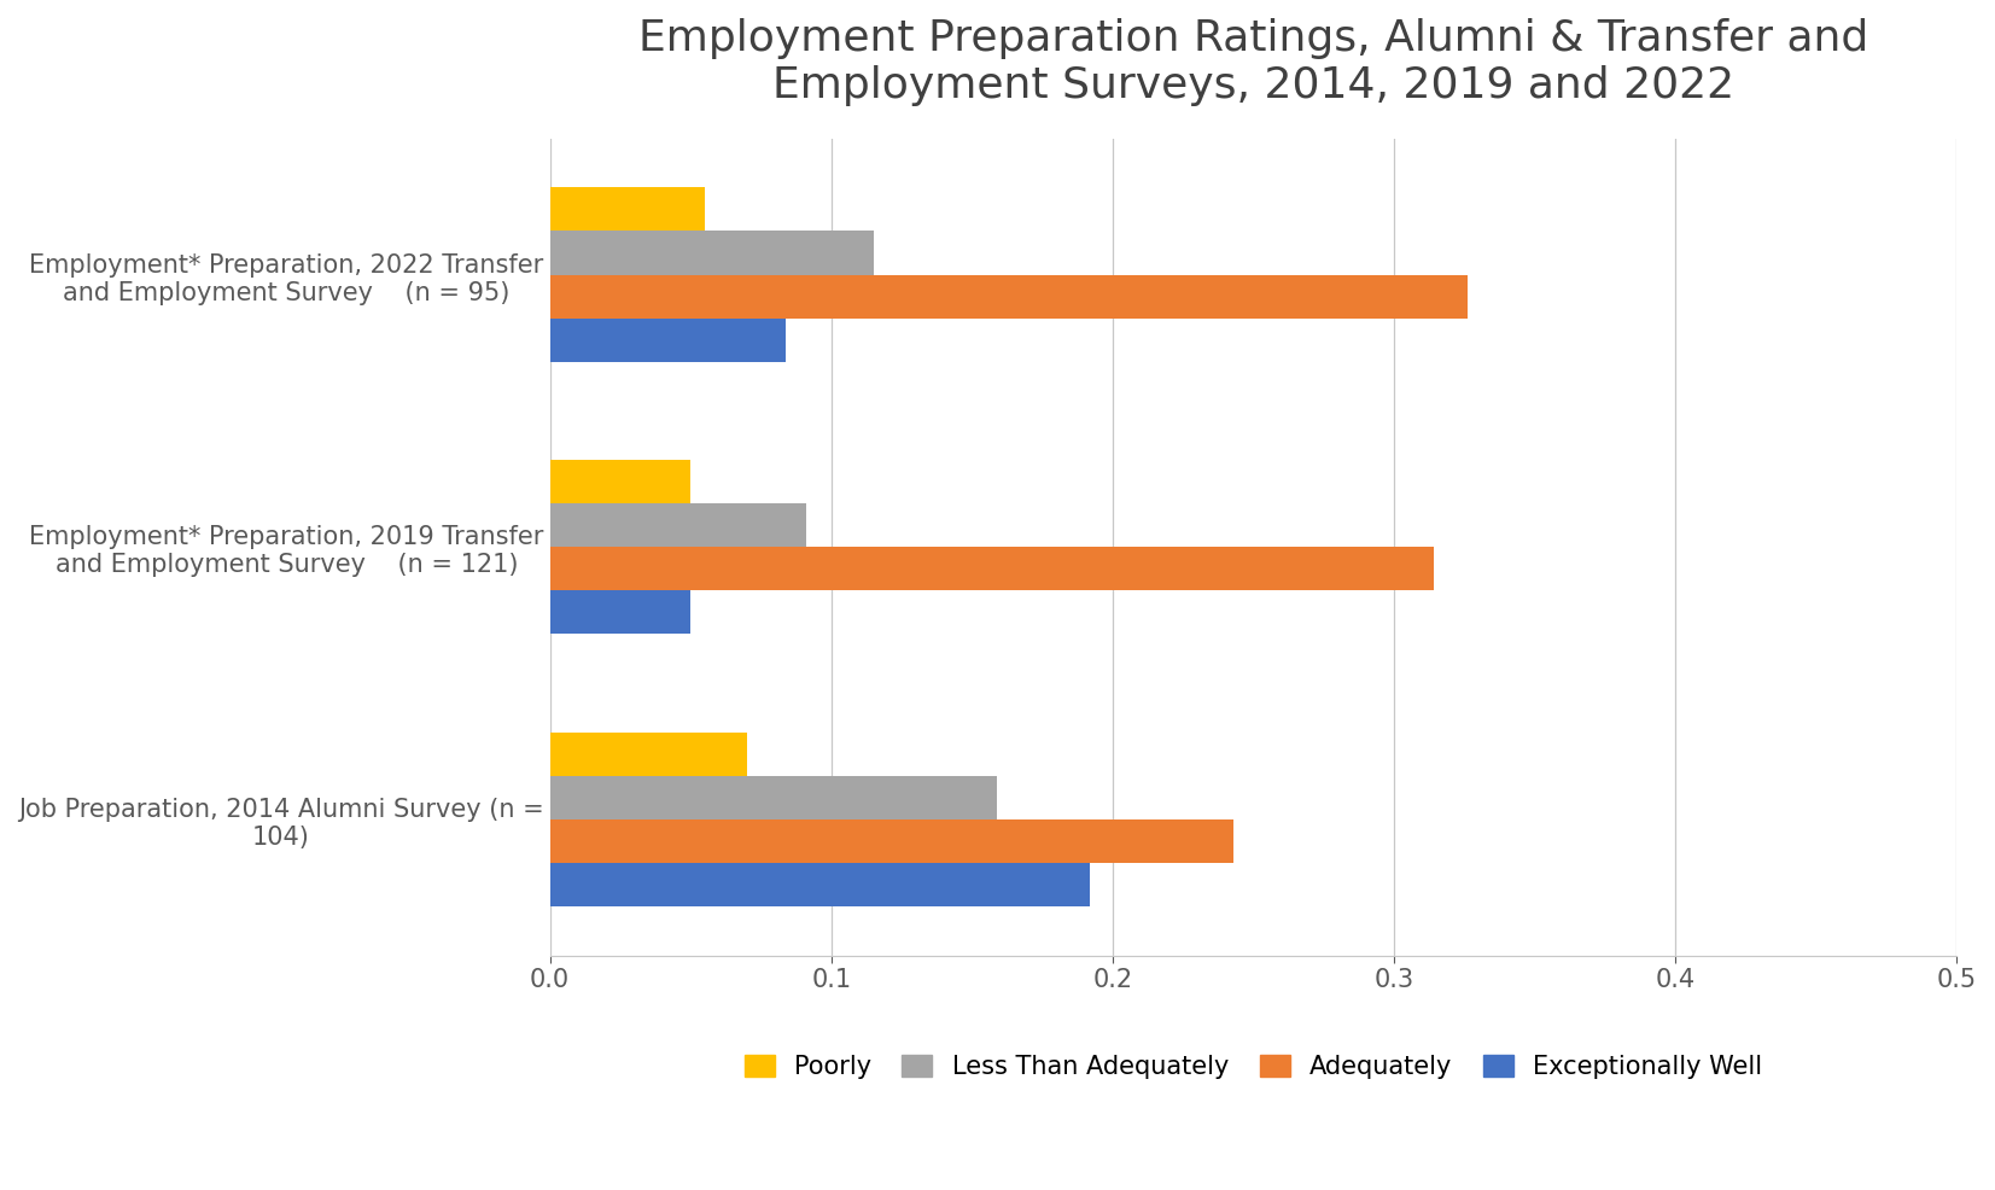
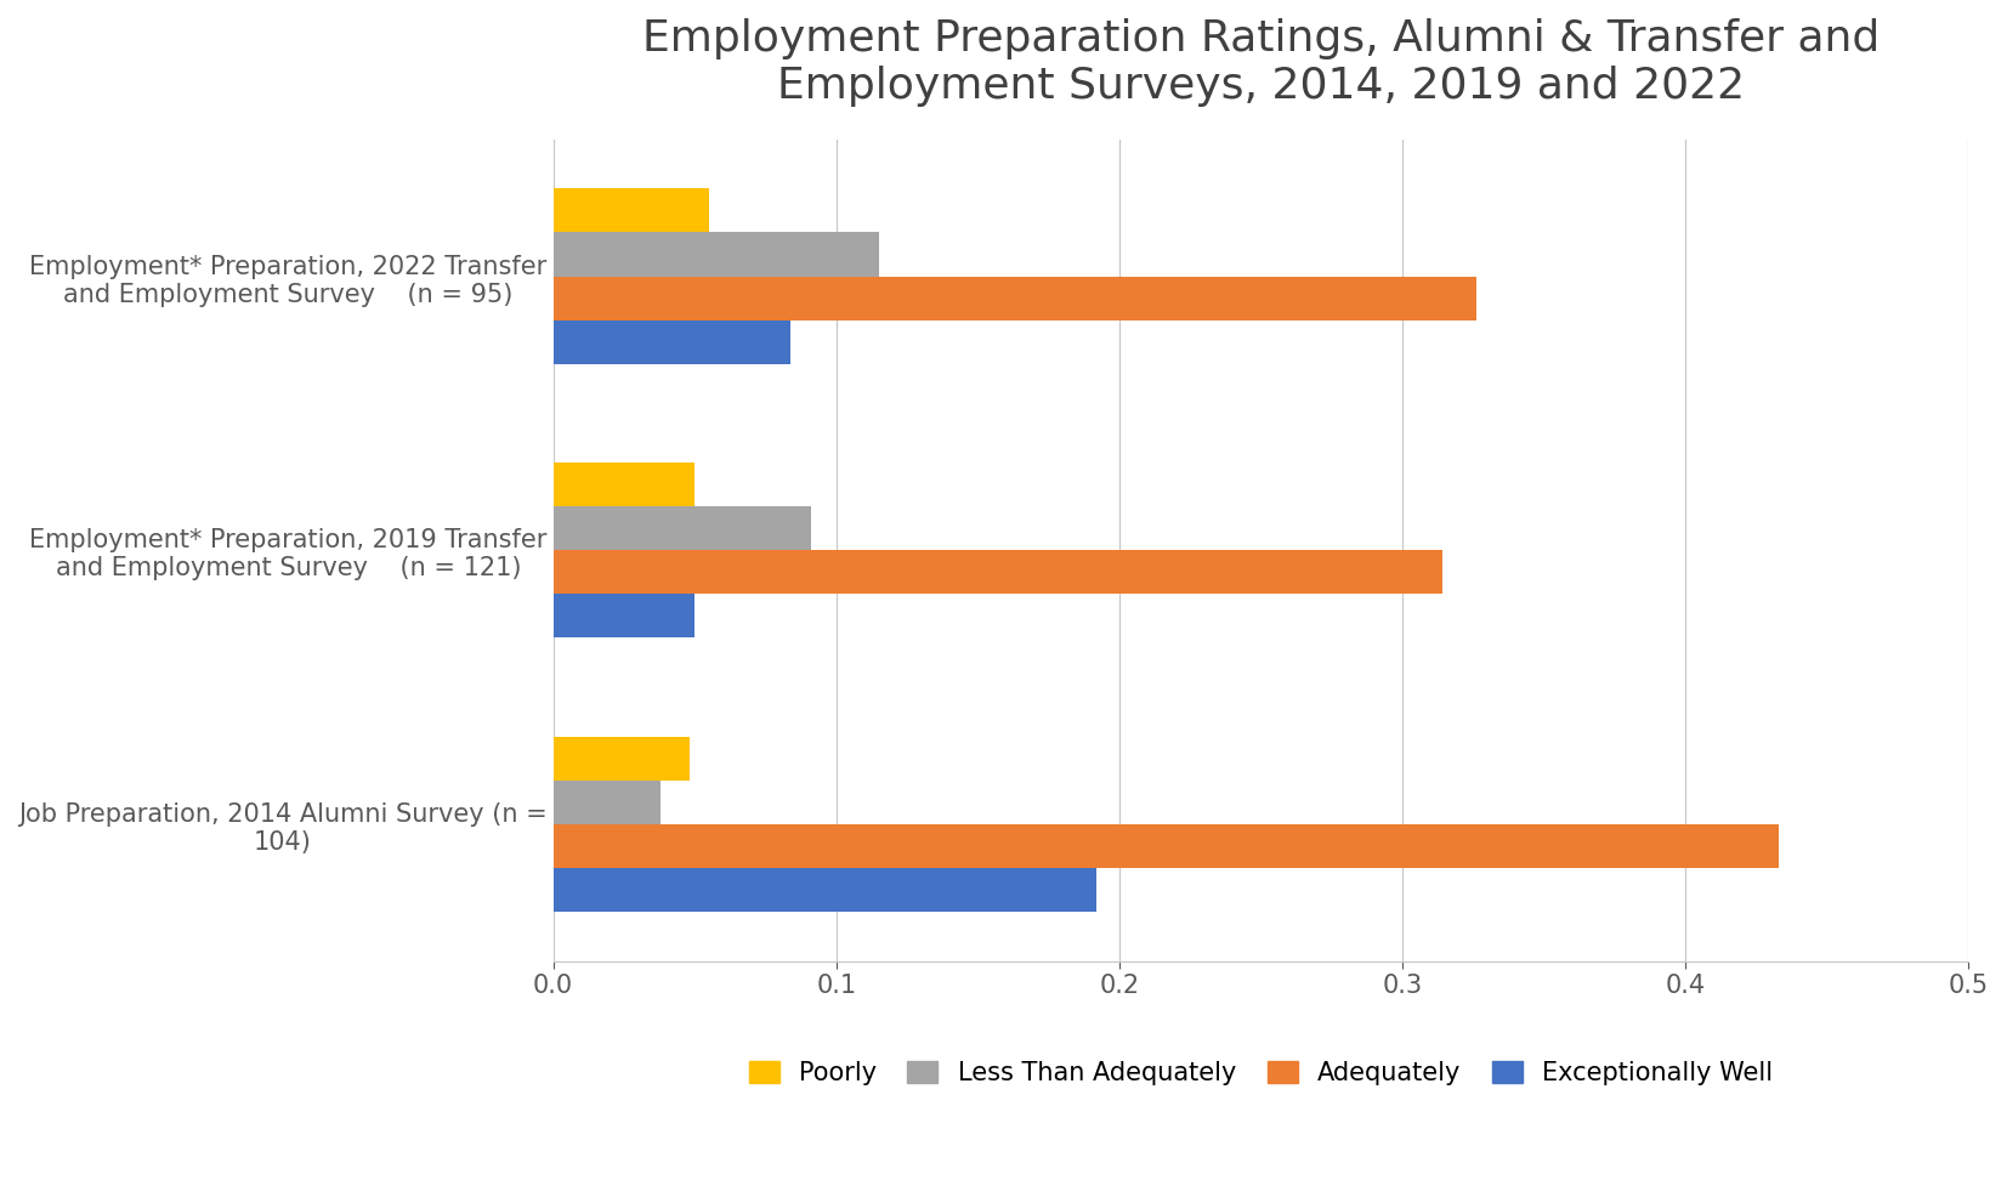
Poorly/Job Preparation, 2014 Alumni Survey (n = 104): 0.070 -> 0.048
Less Than Adequately/Job Preparation, 2014 Alumni Survey (n = 104): 0.159 -> 0.038
Adequately/Job Preparation, 2014 Alumni Survey (n = 104): 0.243 -> 0.433
